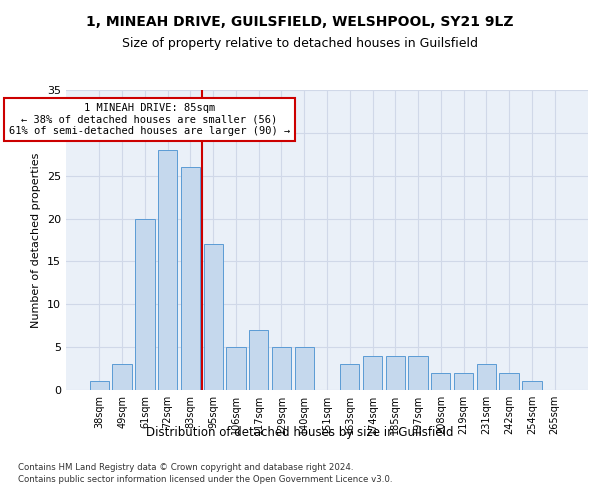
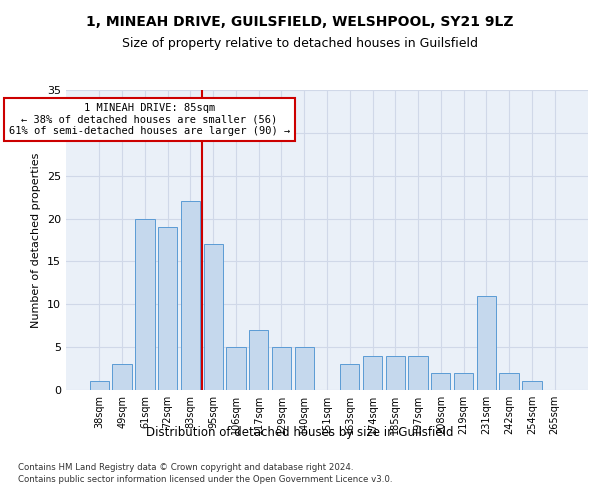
72sqm: 28 -> 19
83sqm: 26 -> 22
231sqm: 3 -> 11
